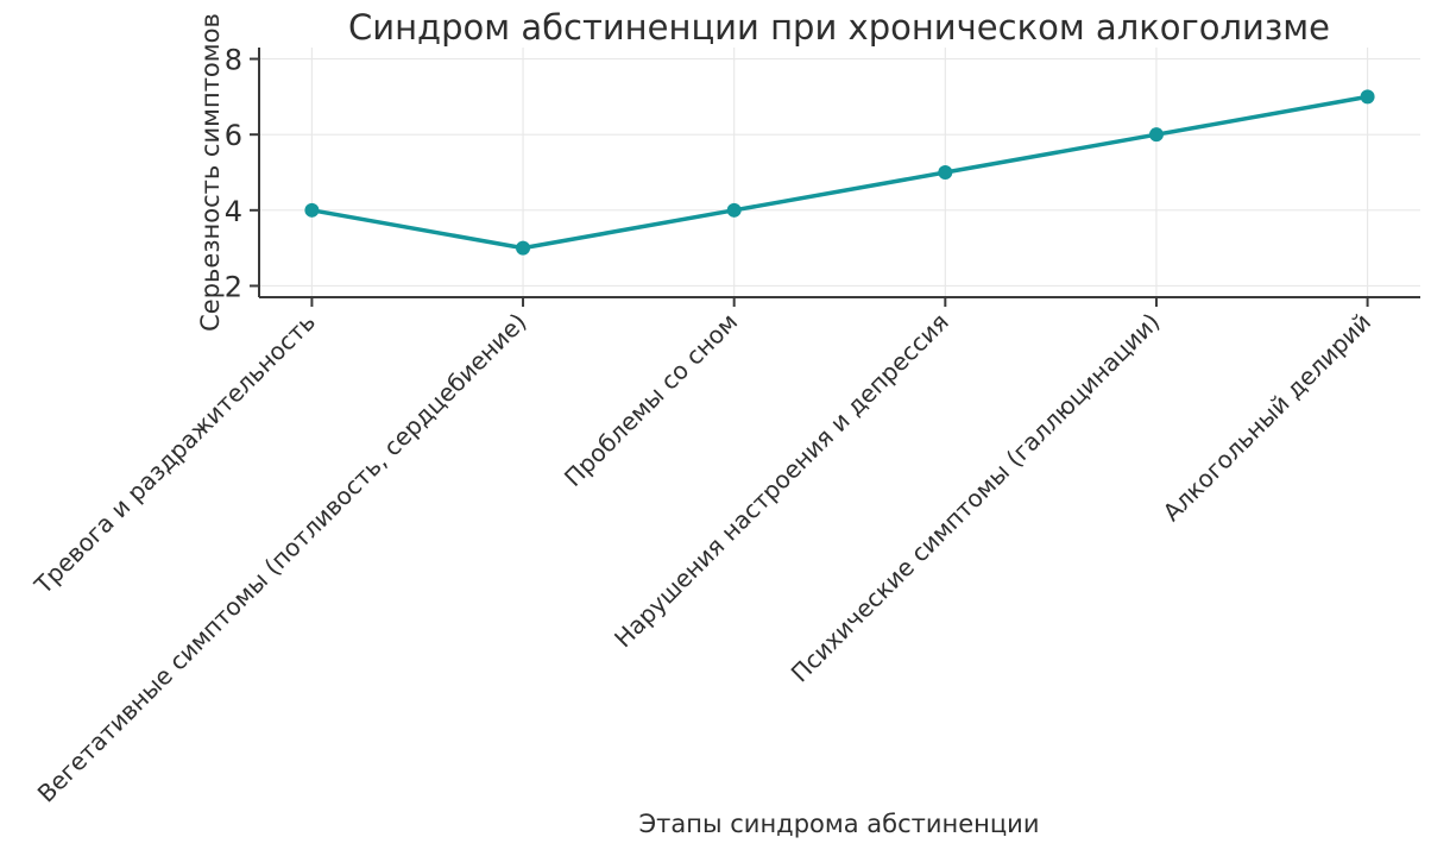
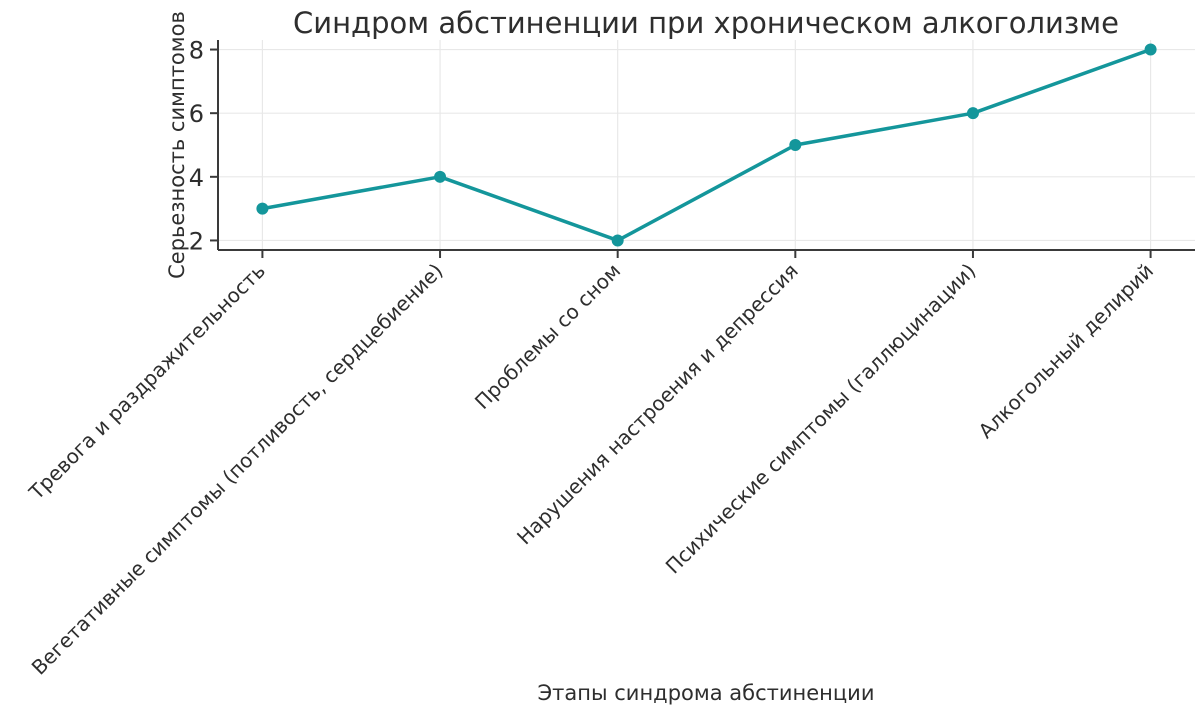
Тревога и раздражительность: 4 -> 3
Вегетативные симптомы (потливость, сердцебиение): 3 -> 4
Проблемы со сном: 4 -> 2
Алкогольный делирий: 7 -> 8
